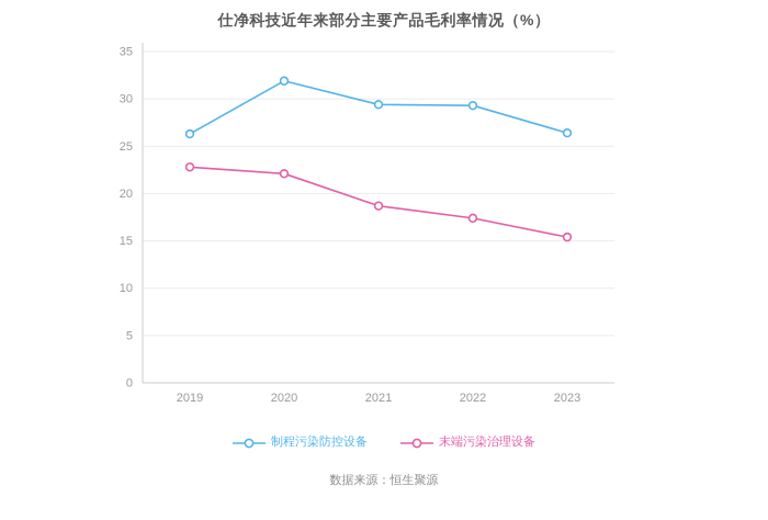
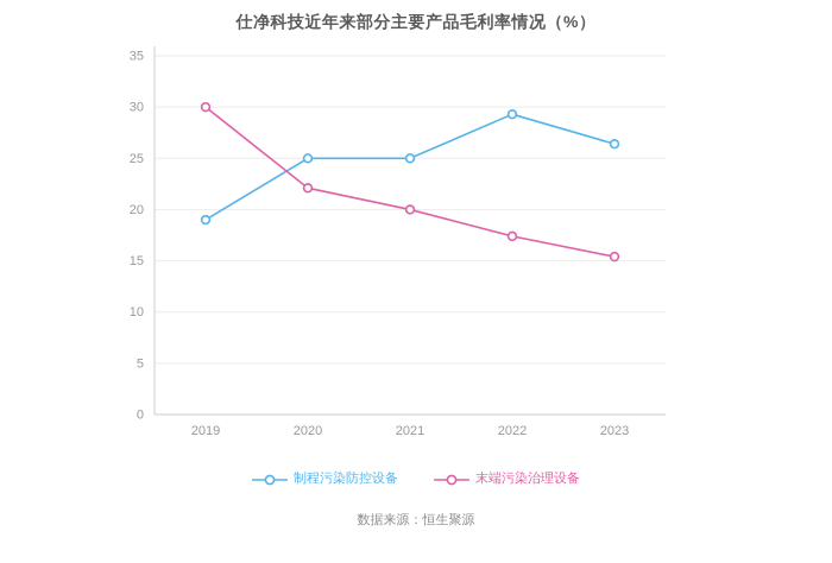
制程污染防控设备/2019: 26 -> 19
末端污染治理设备/2019: 23 -> 30
制程污染防控设备/2020: 32 -> 25
制程污染防控设备/2021: 29 -> 25
末端污染治理设备/2021: 19 -> 20
